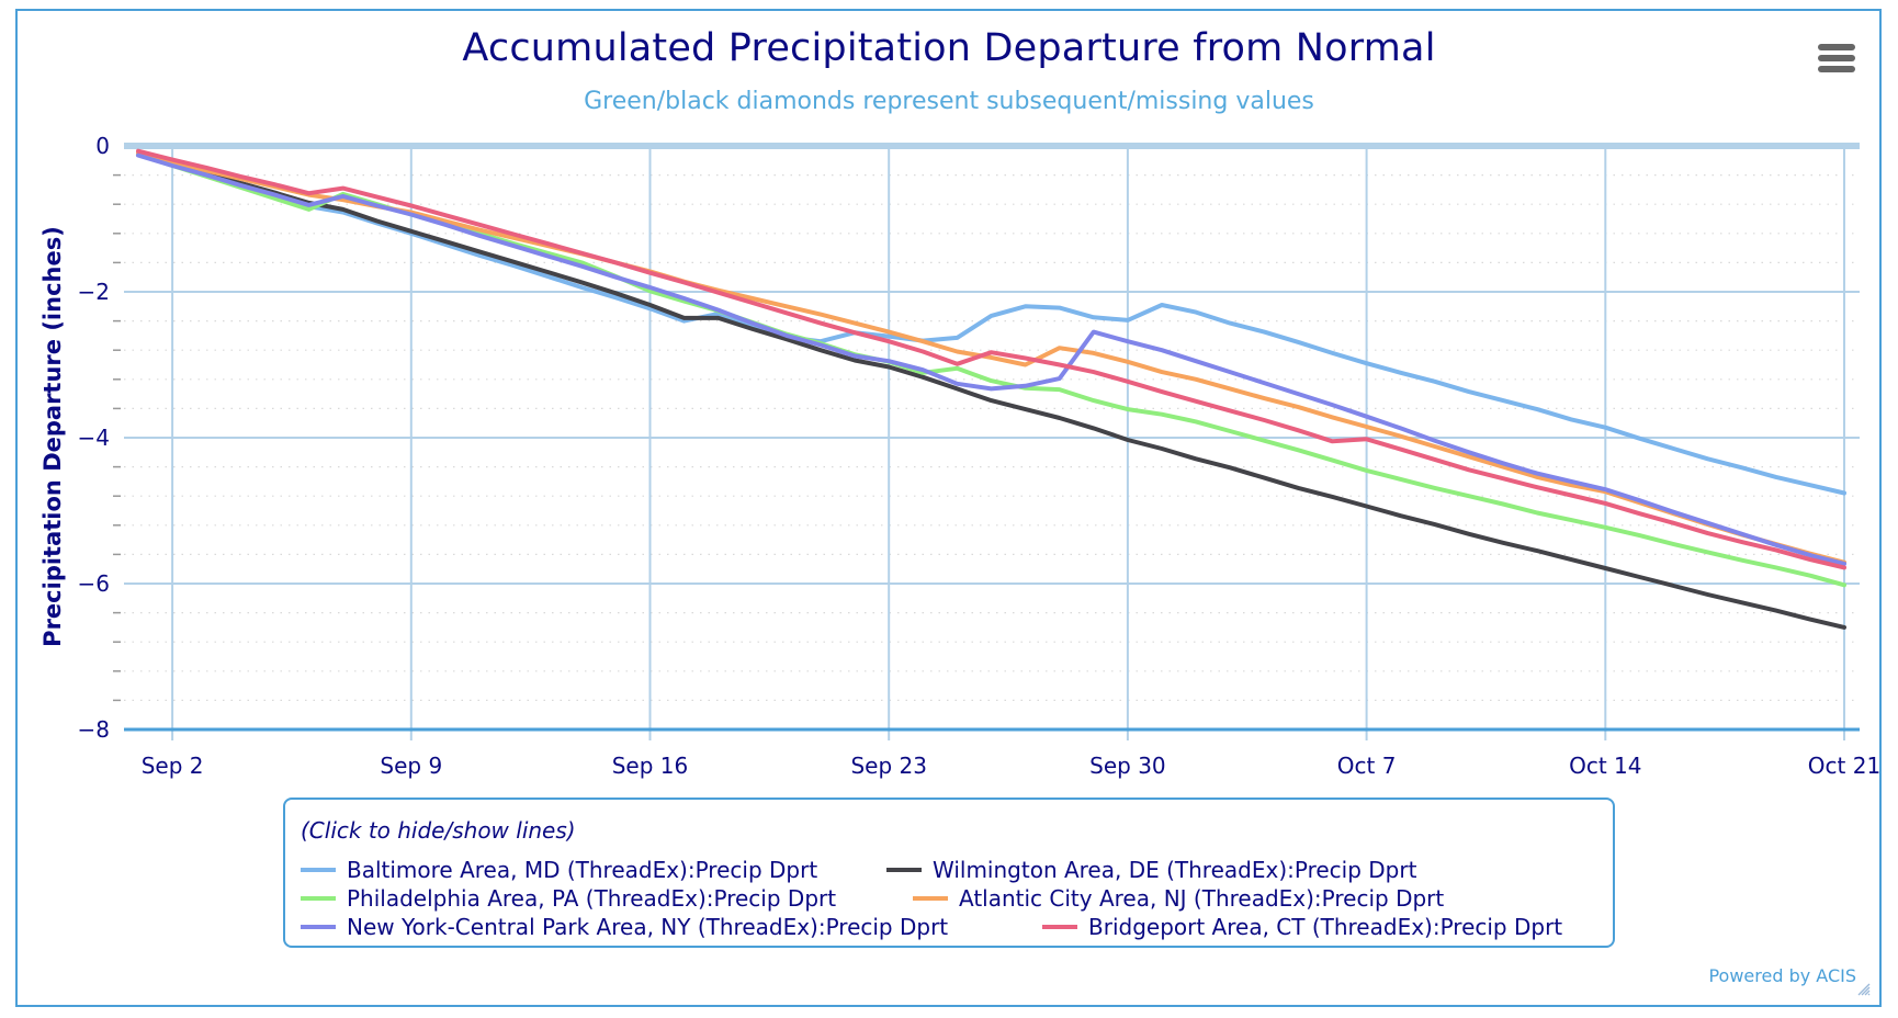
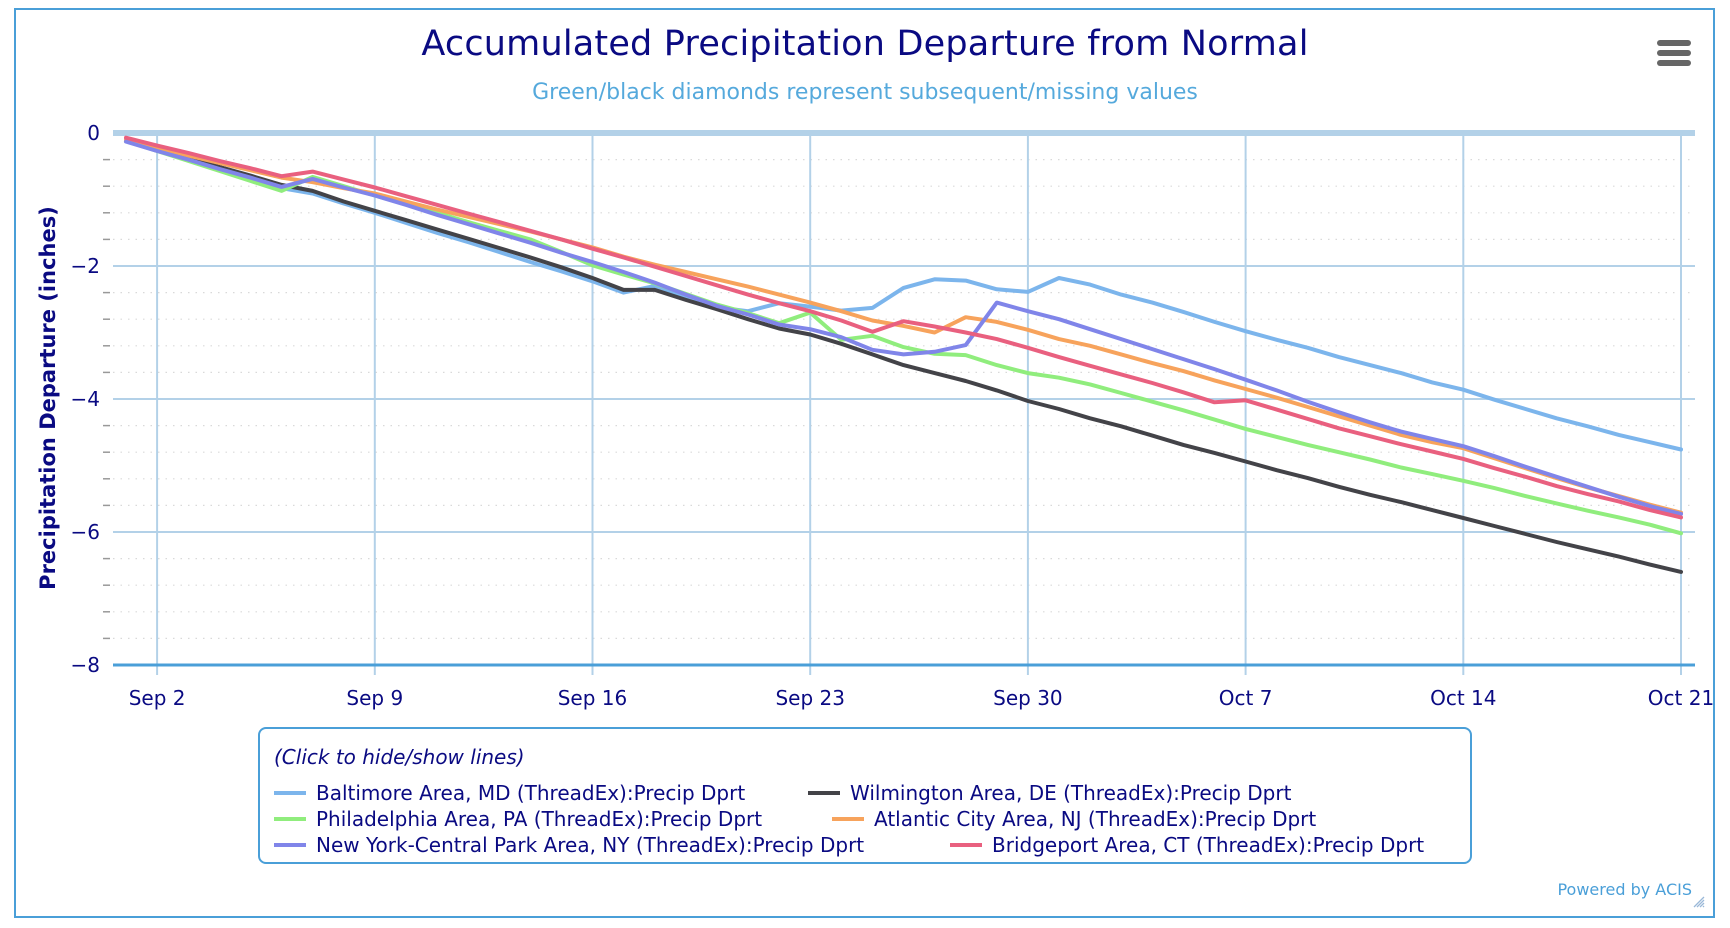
Philadelphia Area, PA (ThreadEx):Precip Dprt/Sep 23: -3.0 -> -2.7
